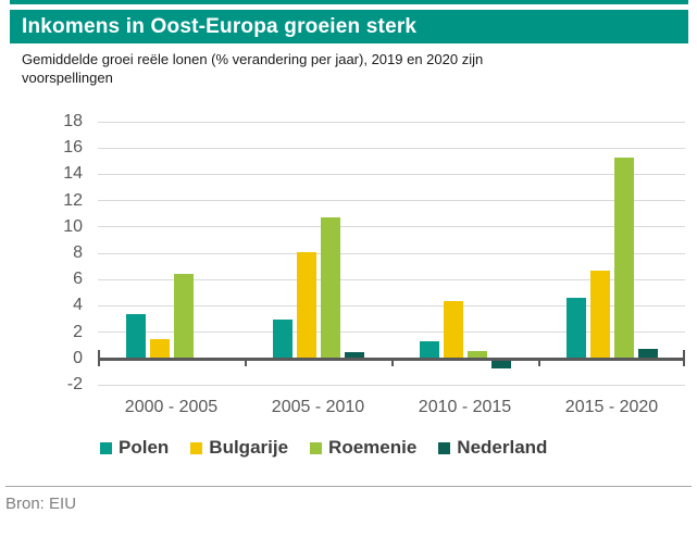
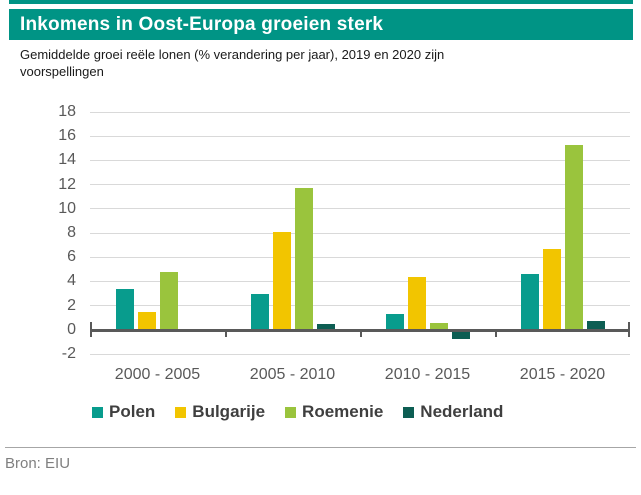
Roemenie/2000 - 2005: 6.4 -> 4.8
Roemenie/2005 - 2010: 10.7 -> 11.7
